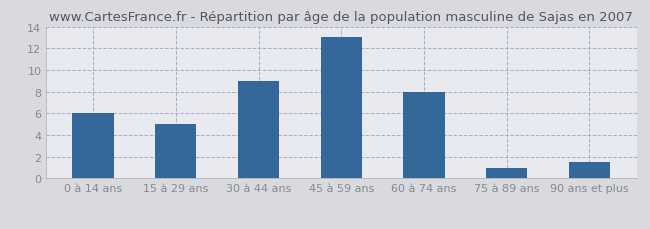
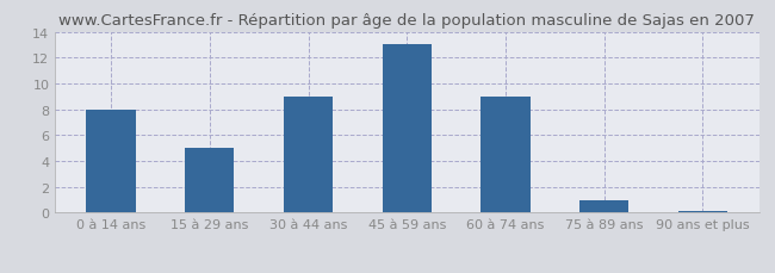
0 à 14 ans: 6.0 -> 8.0
60 à 74 ans: 8.0 -> 9.0
90 ans et plus: 1.5 -> 0.1
